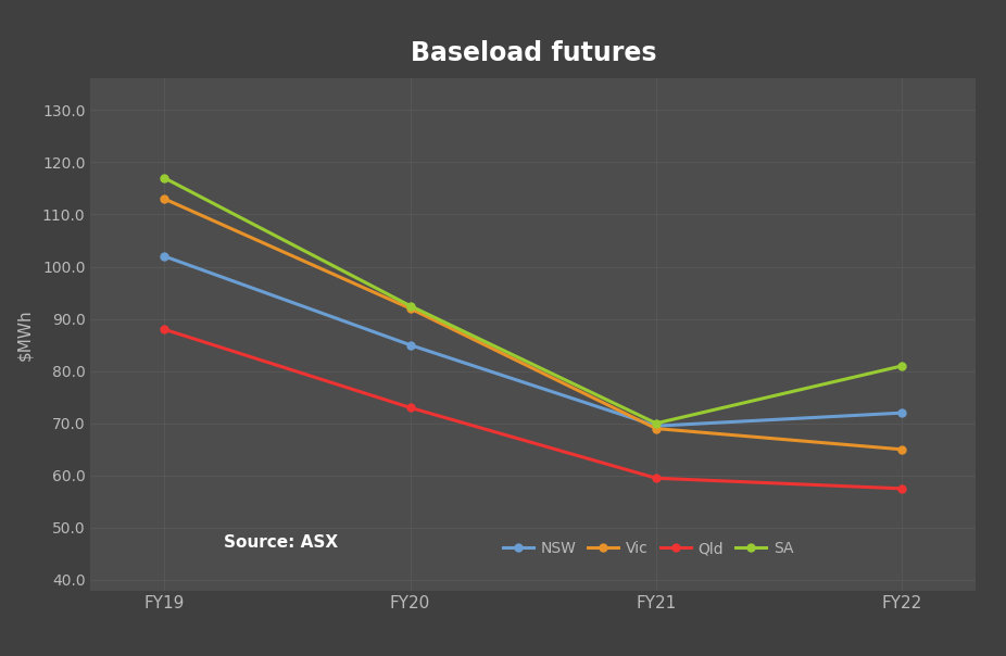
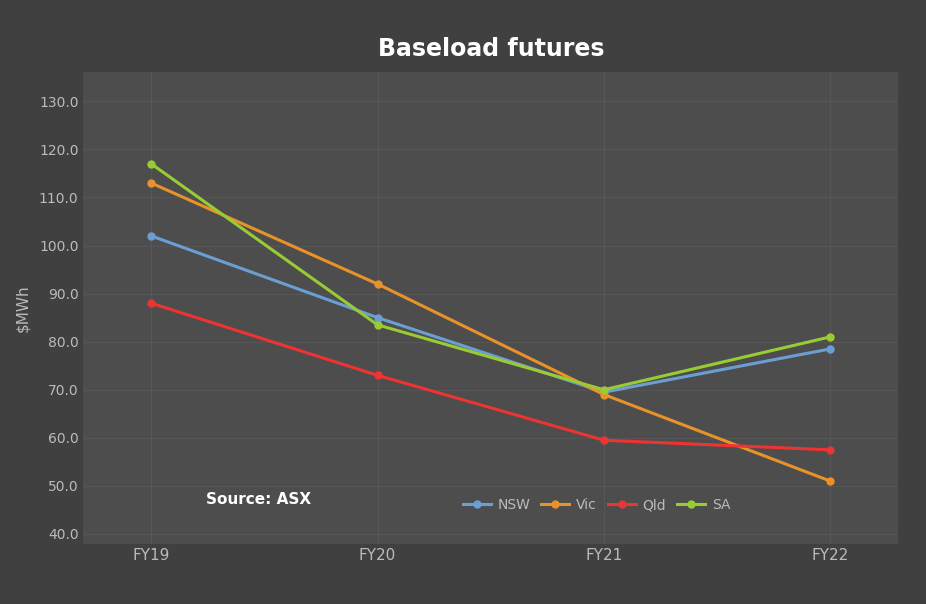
SA/FY20: 92.5 -> 83.5
NSW/FY22: 72.0 -> 78.5
Vic/FY22: 65 -> 51
